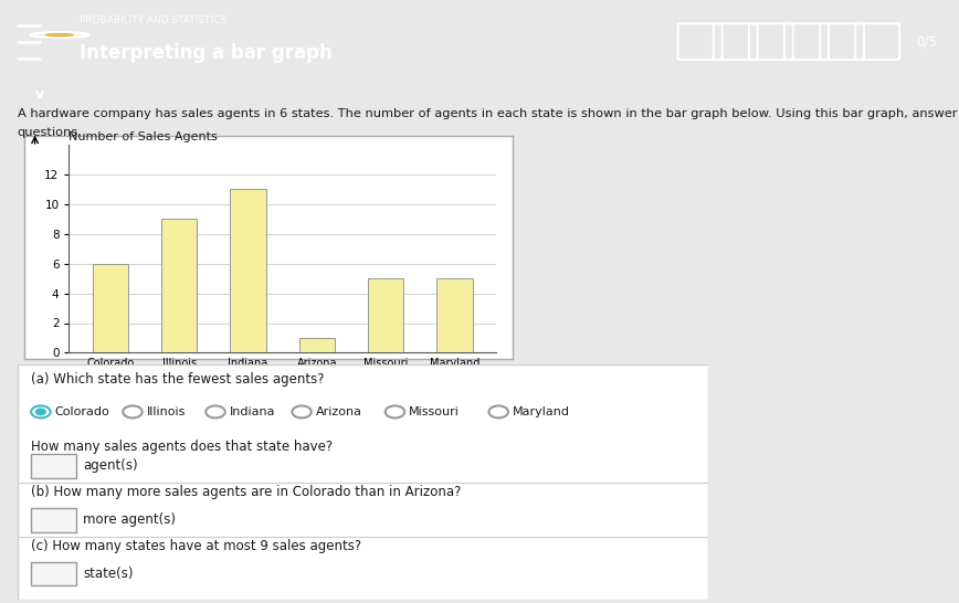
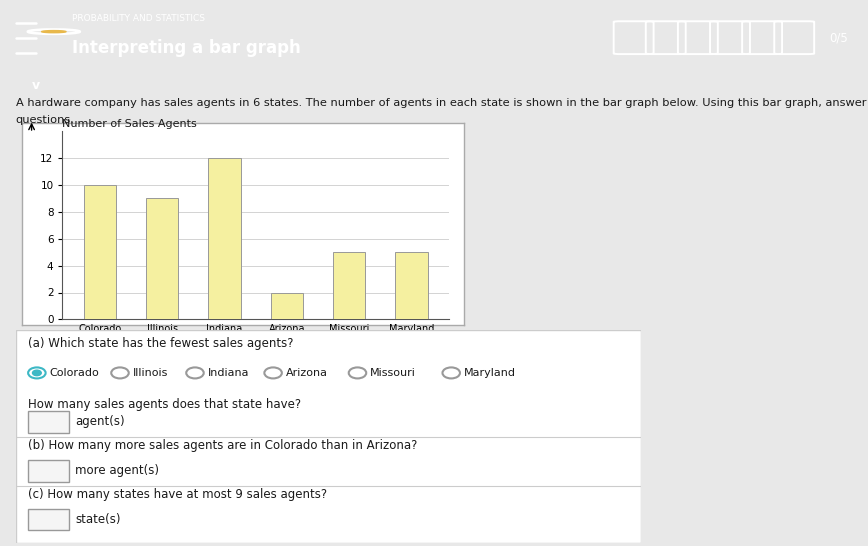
Colorado: 6 -> 10
Indiana: 11 -> 12
Arizona: 1 -> 2
